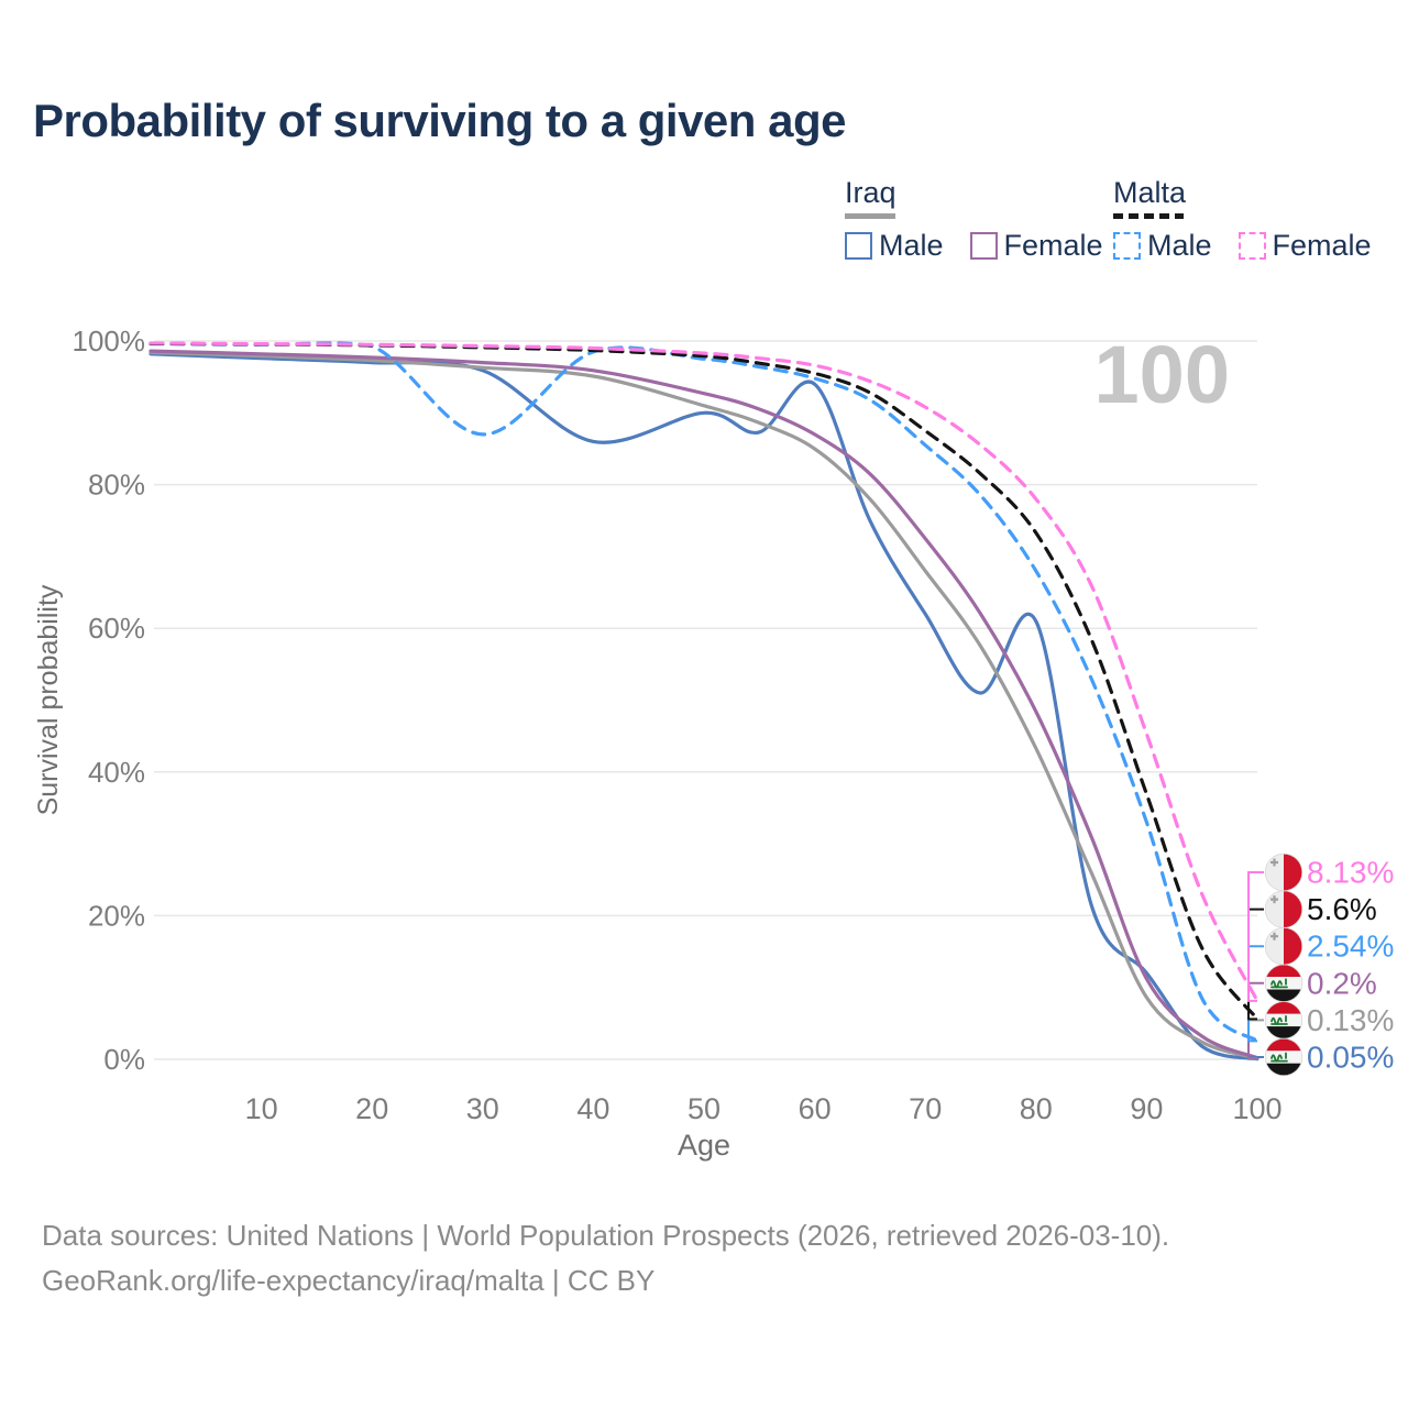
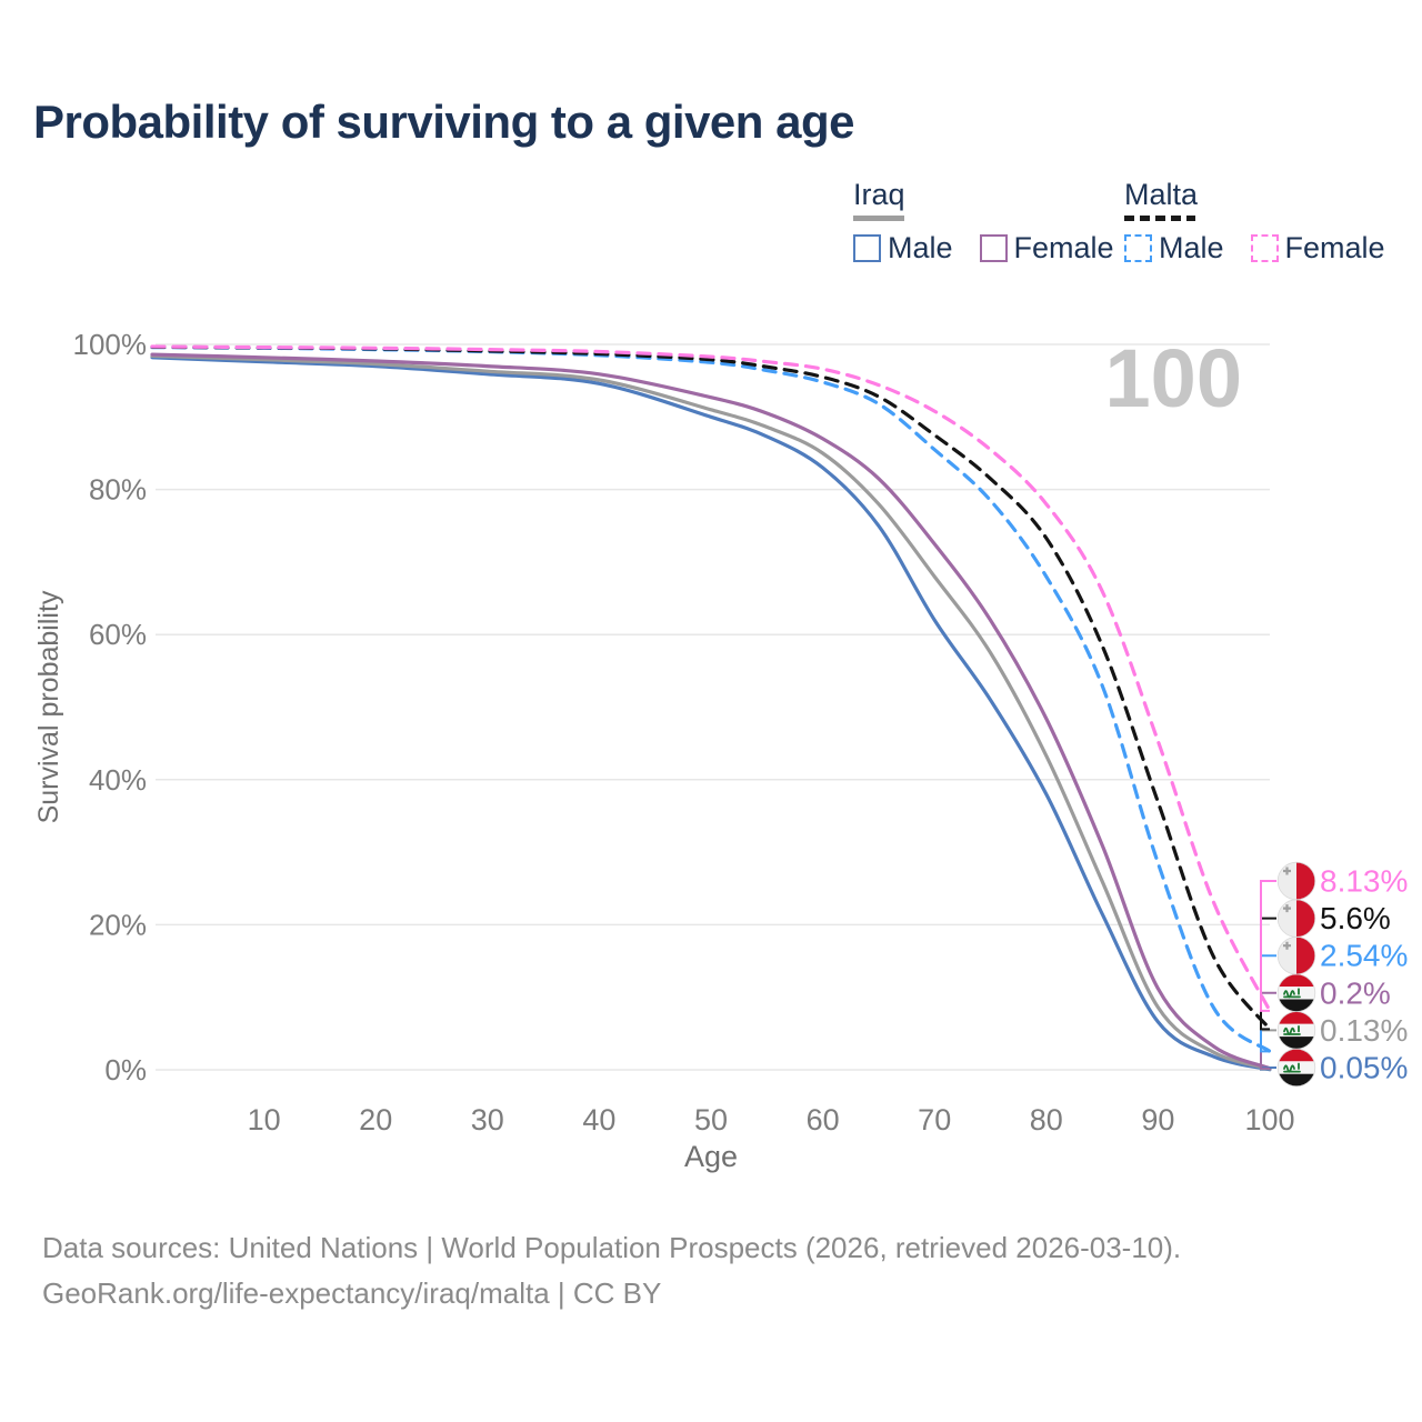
Malta Male/30: 87% -> 99%
Iraq Male/40: 86% -> 95%
Iraq Male/60: 94% -> 83%
Iraq Male/80: 61% -> 38%
Iraq Male/90: 12% -> 7%
Malta Male/90: 33% -> 28%
